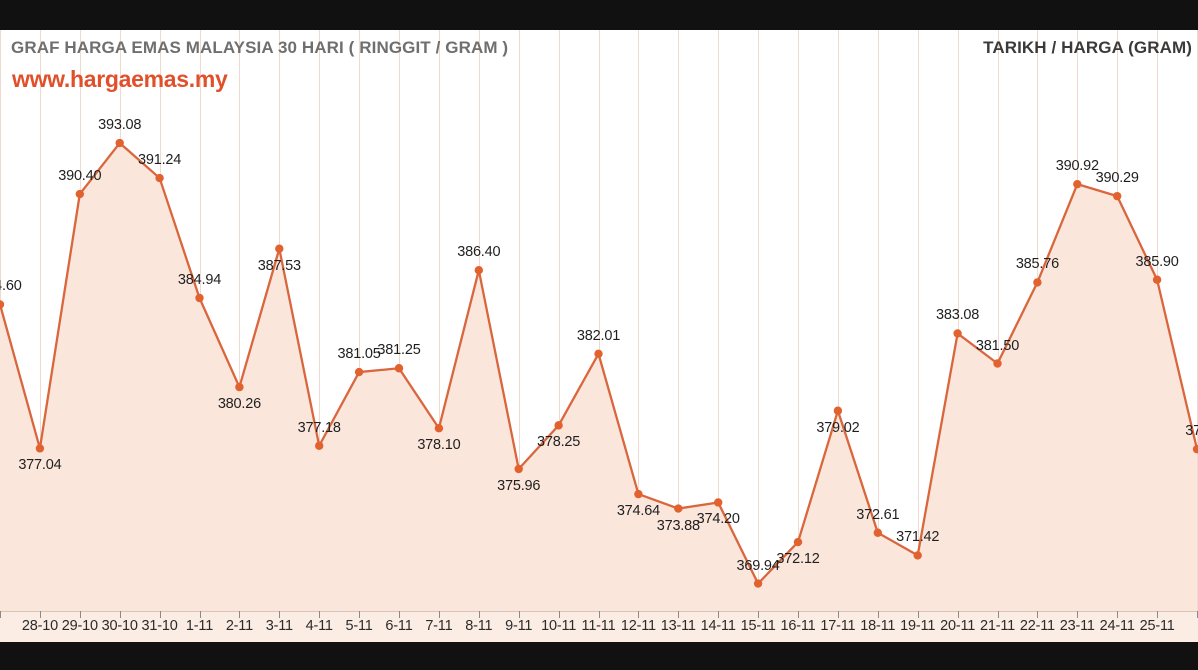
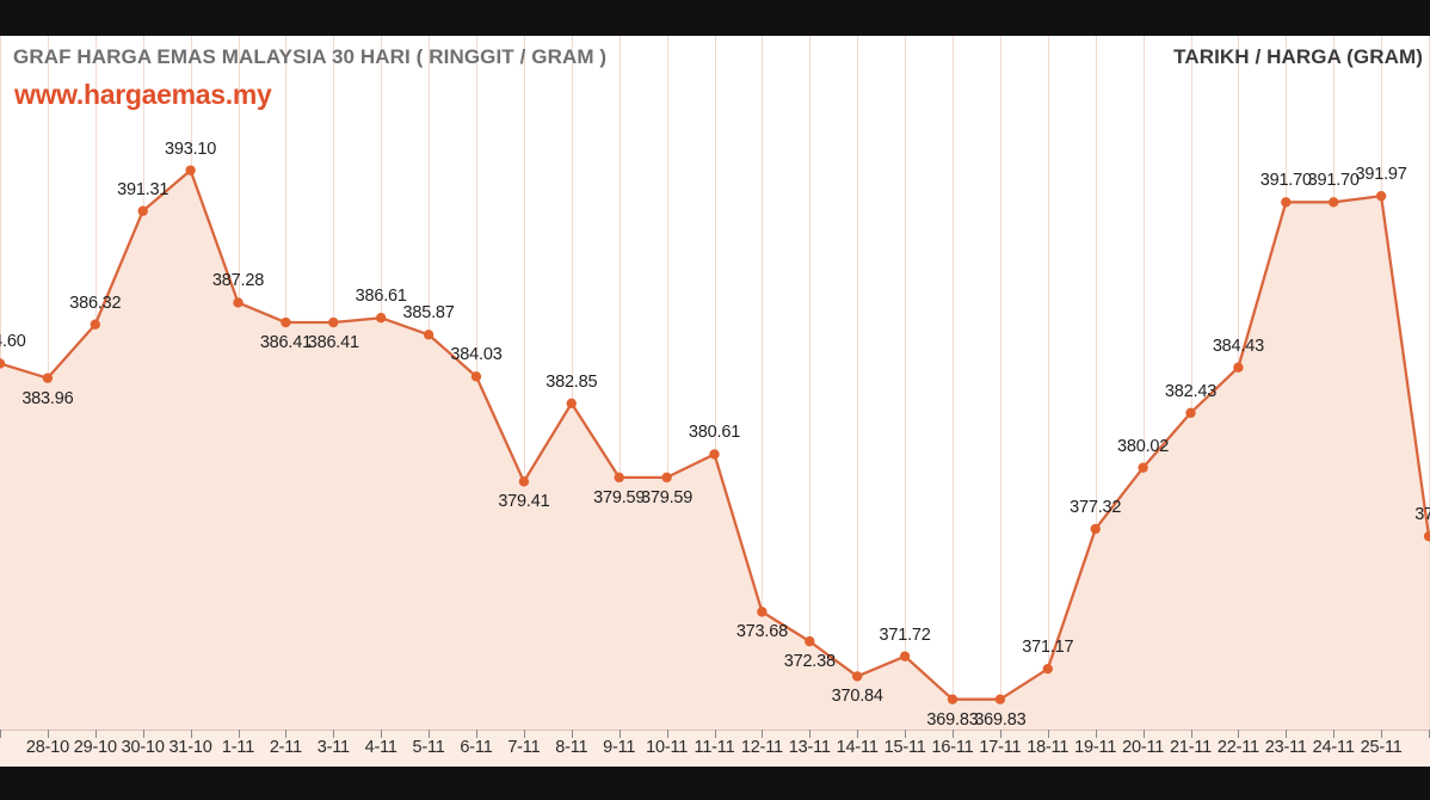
28-10: 377.04 -> 383.96
29-10: 390.40 -> 386.32
30-10: 393.08 -> 391.31
31-10: 391.24 -> 393.10
1-11: 384.94 -> 387.28
2-11: 380.26 -> 386.41
3-11: 387.53 -> 386.41
4-11: 377.18 -> 386.61
5-11: 381.05 -> 385.87
6-11: 381.25 -> 384.03
7-11: 378.10 -> 379.41
8-11: 386.40 -> 382.85
9-11: 375.96 -> 379.59
10-11: 378.25 -> 379.59
11-11: 382.01 -> 380.61
12-11: 374.64 -> 373.68
13-11: 373.88 -> 372.38
14-11: 374.20 -> 370.84
15-11: 369.94 -> 371.72
16-11: 372.12 -> 369.83
17-11: 379.02 -> 369.83
18-11: 372.61 -> 371.17
19-11: 371.42 -> 377.32
20-11: 383.08 -> 380.02
21-11: 381.50 -> 382.43
22-11: 385.76 -> 384.43
23-11: 390.92 -> 391.70
24-11: 390.29 -> 391.70
25-11: 385.90 -> 391.97
